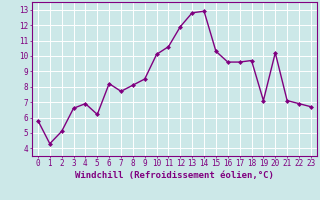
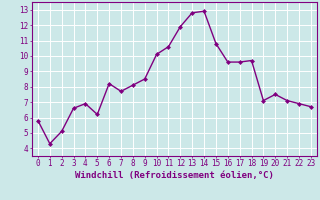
15: 10.3 -> 10.8
20: 10.2 -> 7.5
